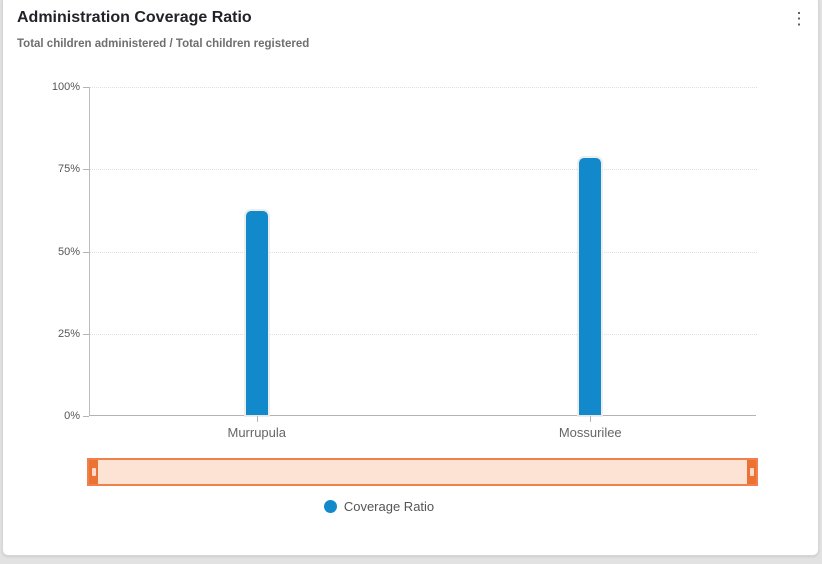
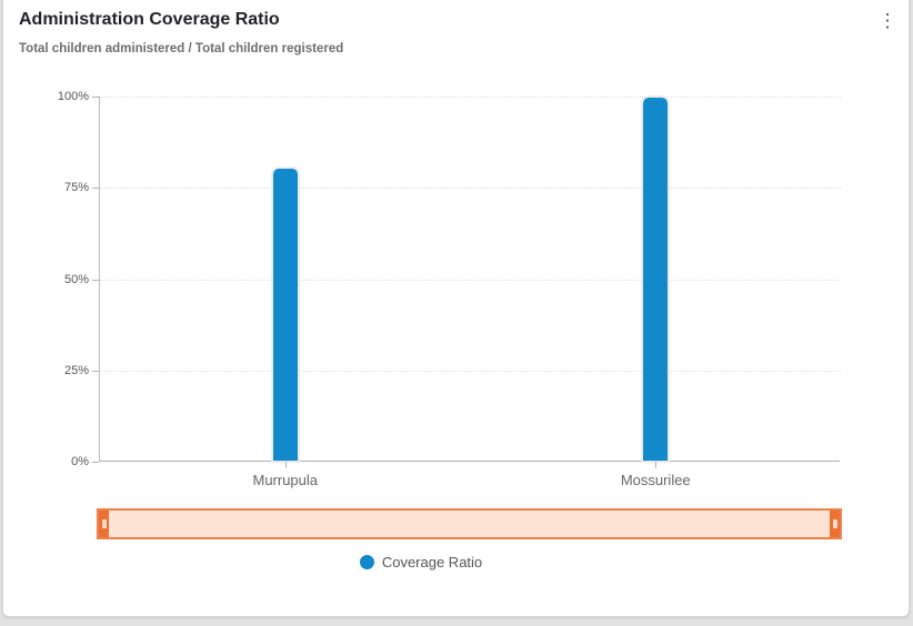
Murrupula: 62% -> 80%
Mossurilee: 78% -> 100%
